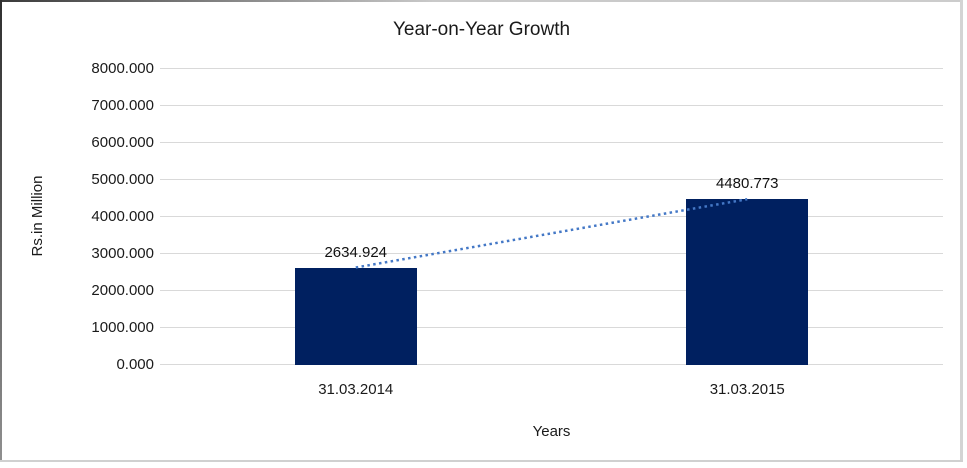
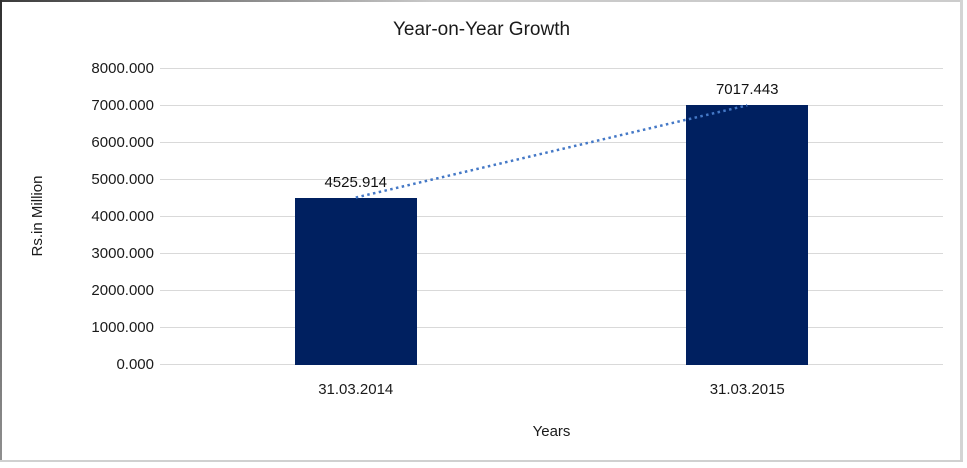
31.03.2014: 2634.924 -> 4525.914
31.03.2015: 4480.773 -> 7017.443
